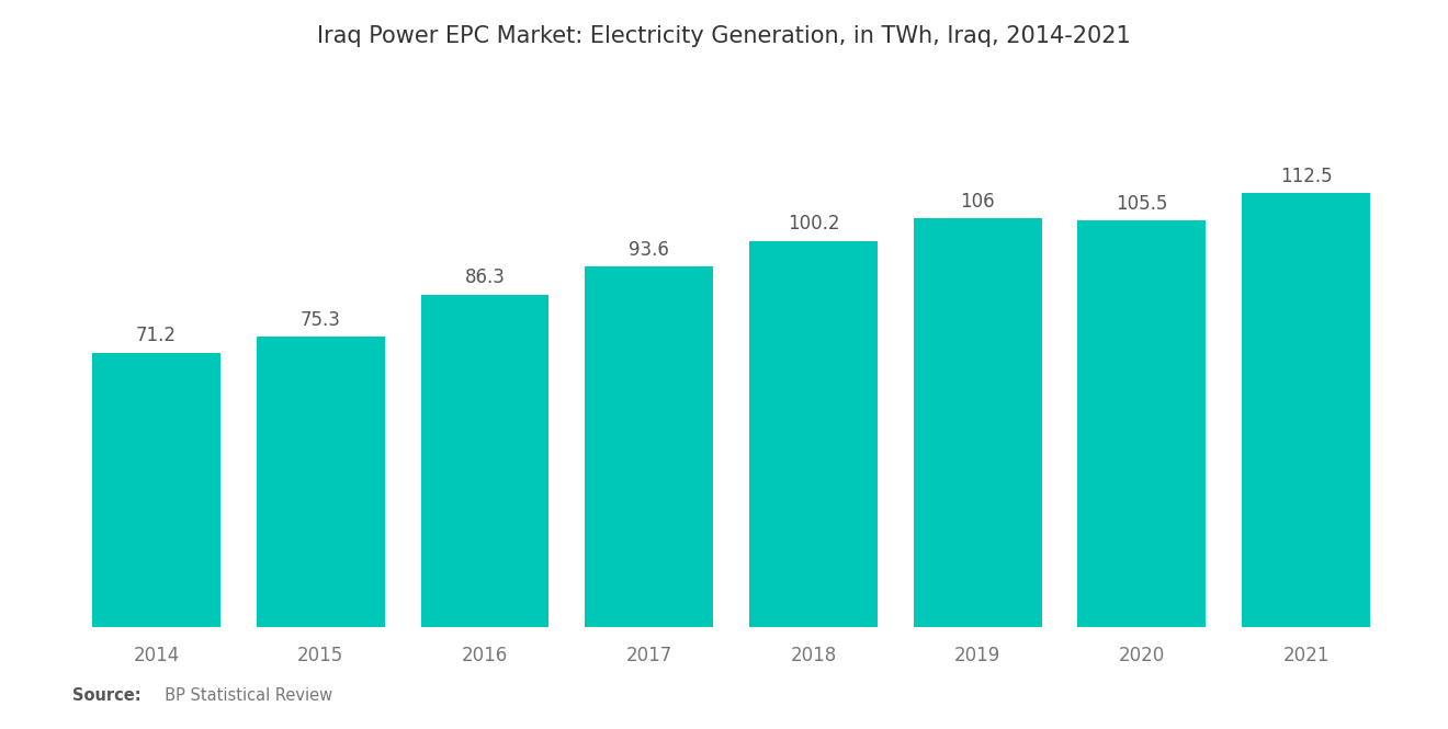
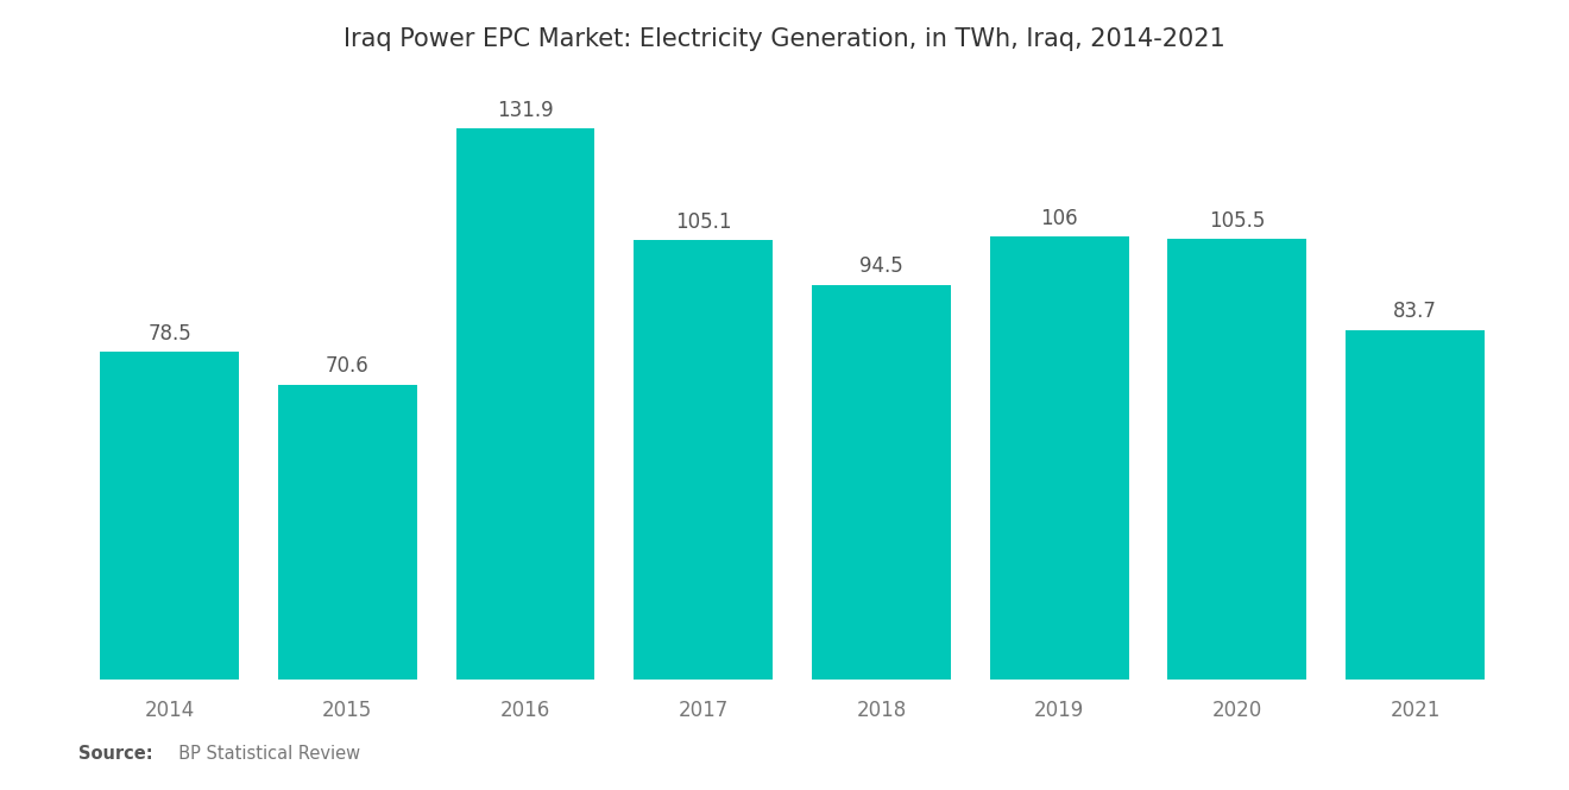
2014: 71.2 -> 78.5
2015: 75.3 -> 70.6
2016: 86.3 -> 131.9
2017: 93.6 -> 105.1
2018: 100.2 -> 94.5
2021: 112.5 -> 83.7
